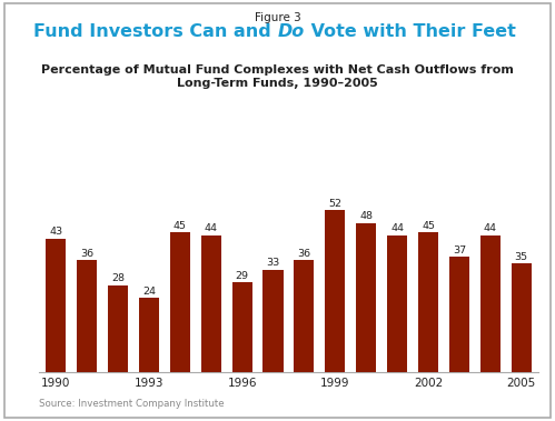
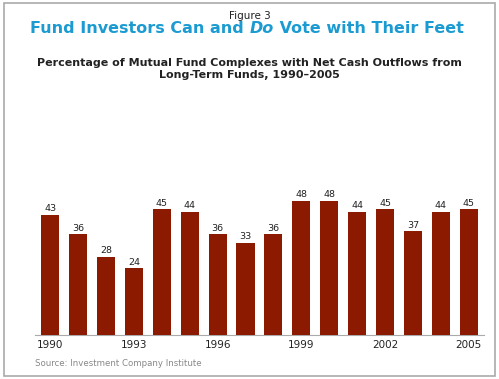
1996: 29 -> 36
1999: 52 -> 48
2005: 35 -> 45
